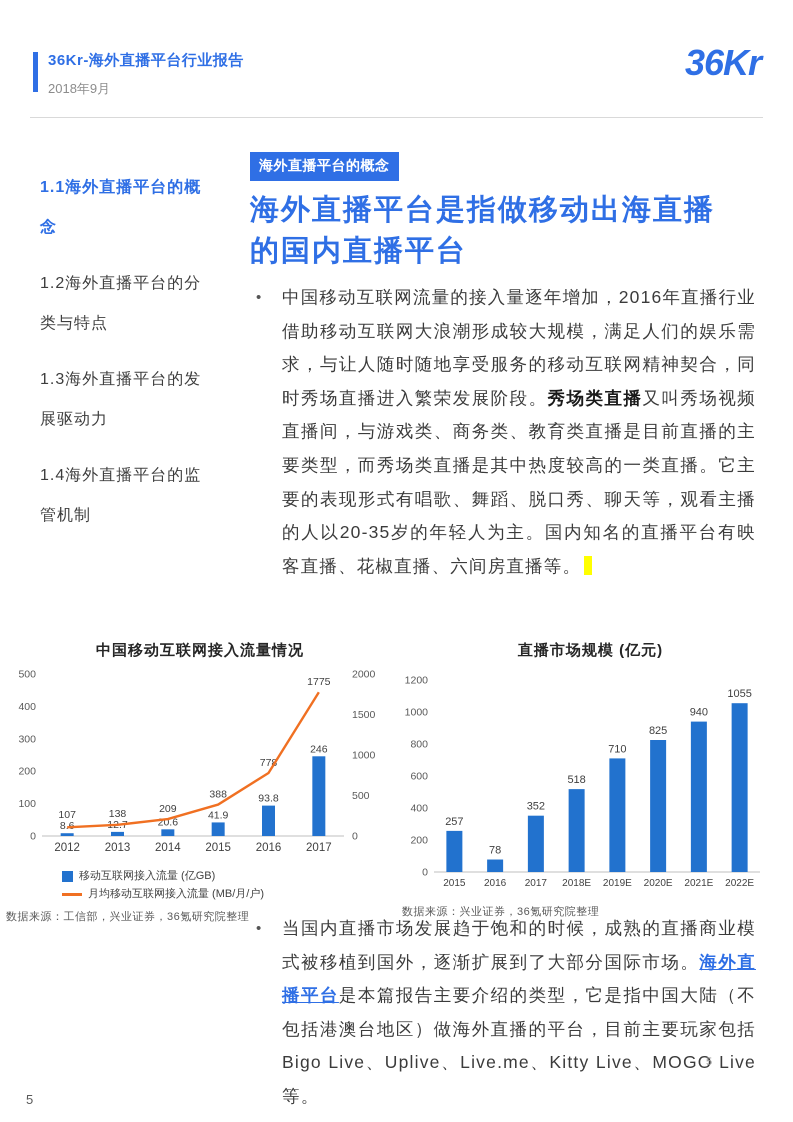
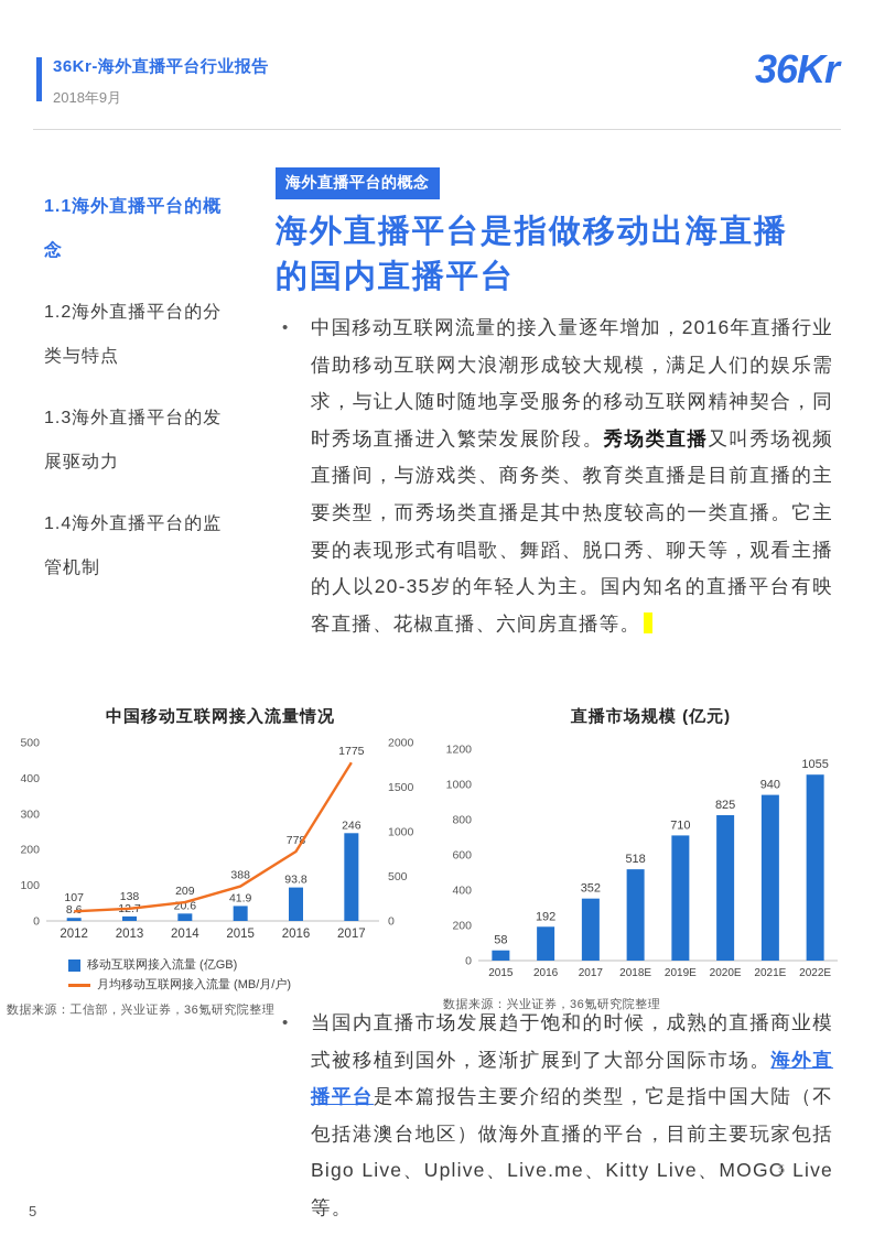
直播市场规模 (亿元)/2015: 257 -> 58
直播市场规模 (亿元)/2016: 78 -> 192
